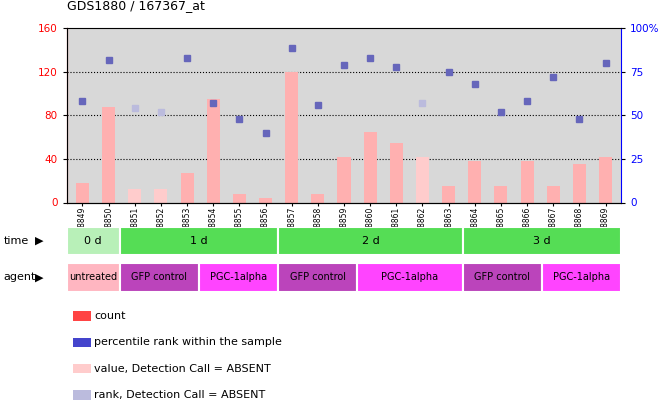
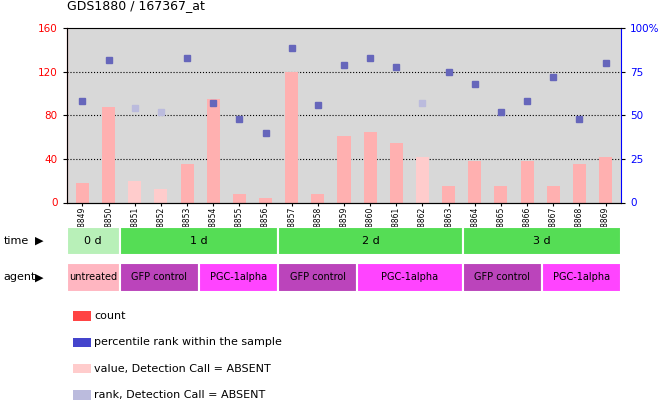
GSM98851: 12 -> 20
GSM98853: 27 -> 35
GSM98859: 42 -> 61
